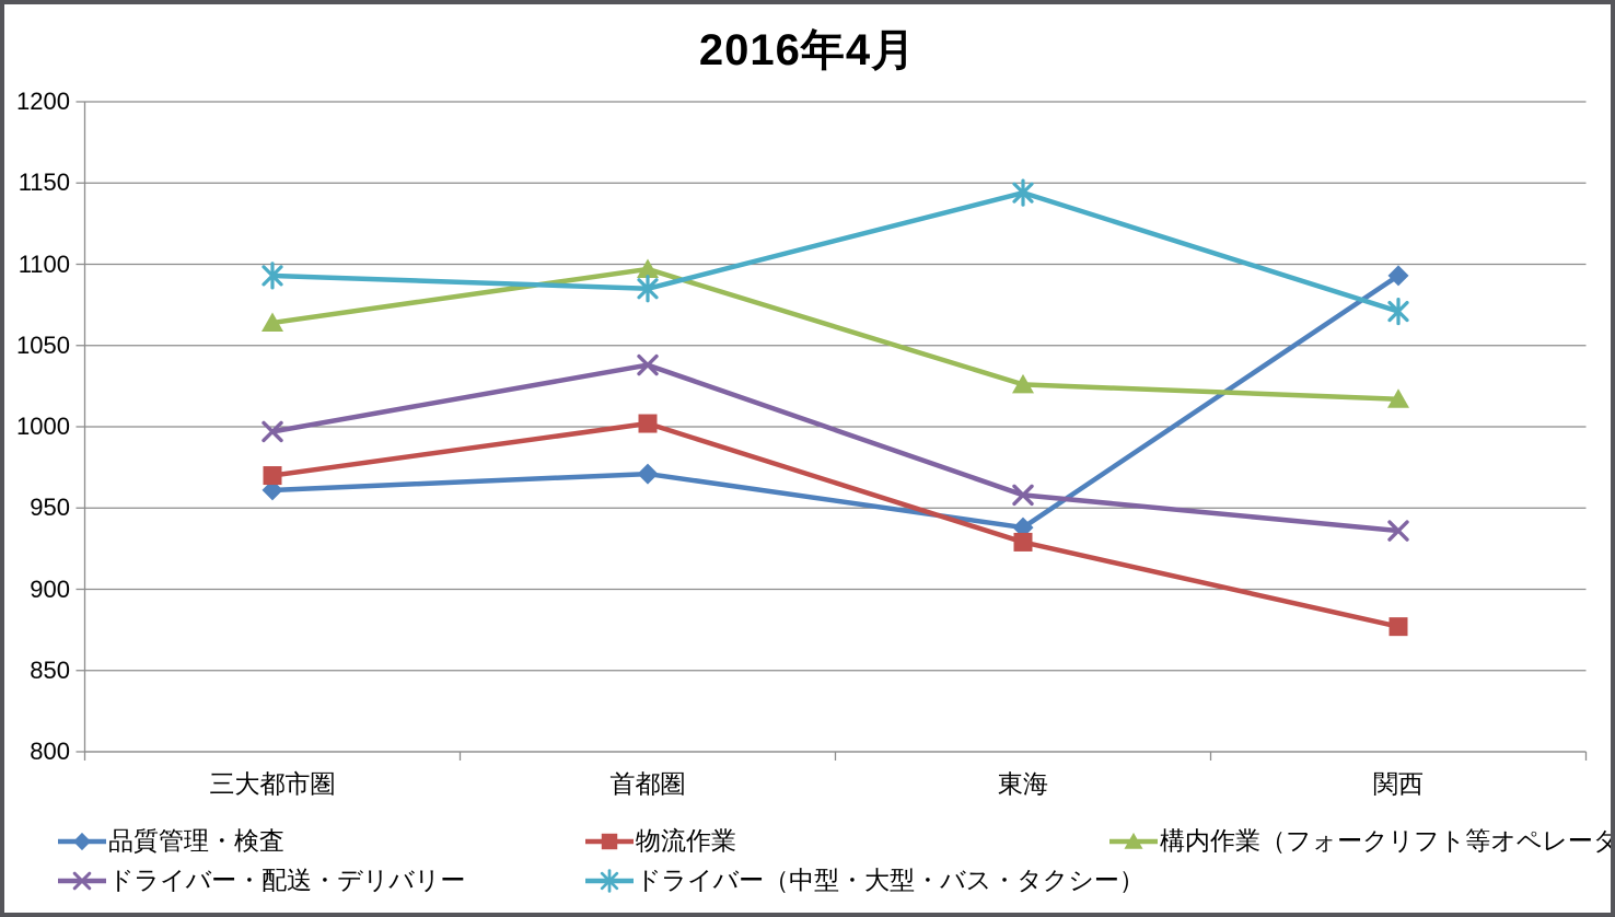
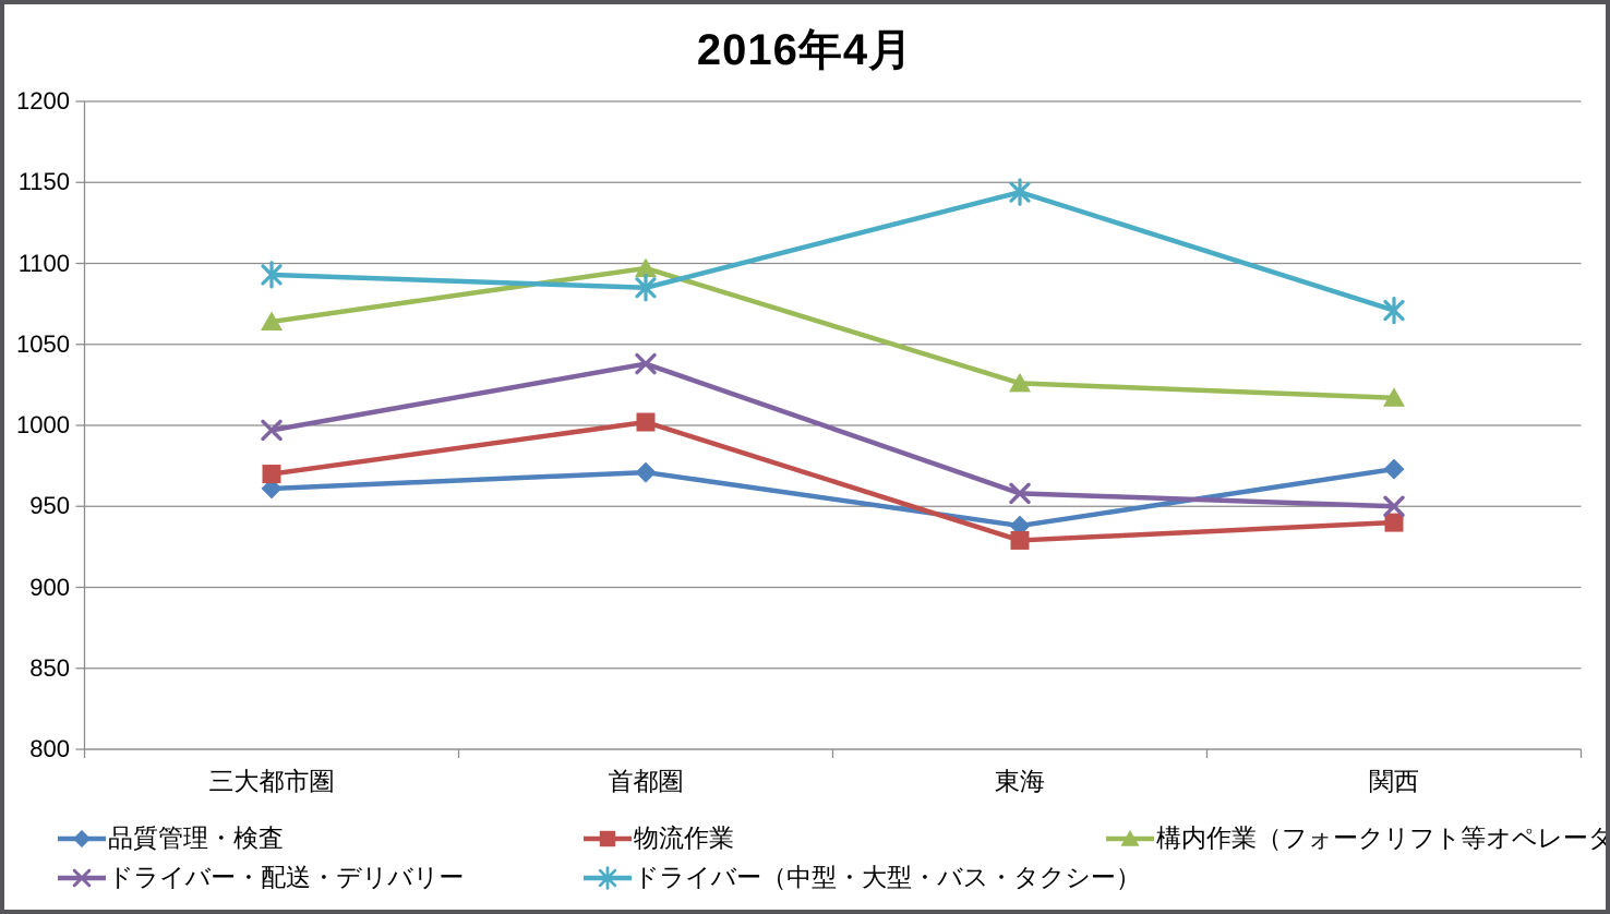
品質管理・検査/関西: 1093 -> 973
物流作業/関西: 877 -> 940
ドライバー・配送・デリバリー/関西: 936 -> 950
